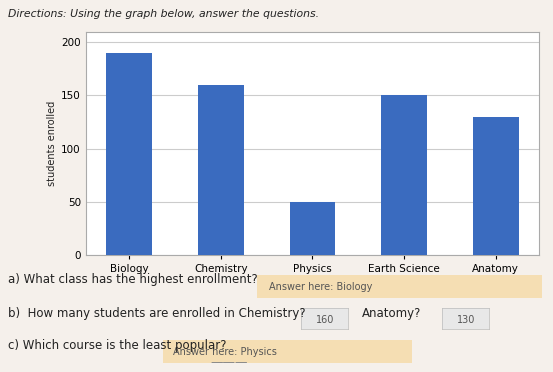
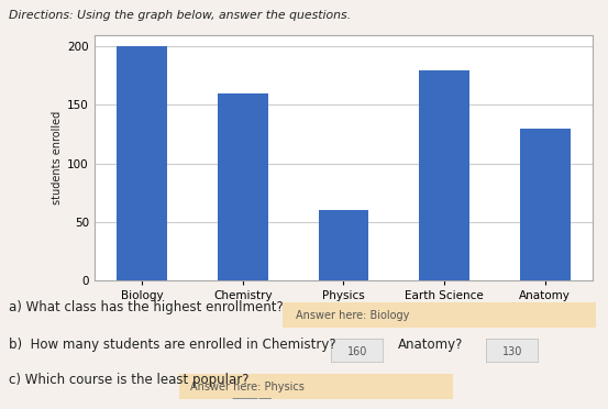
Biology: 190 -> 200
Physics: 50 -> 60
Earth Science: 150 -> 180
